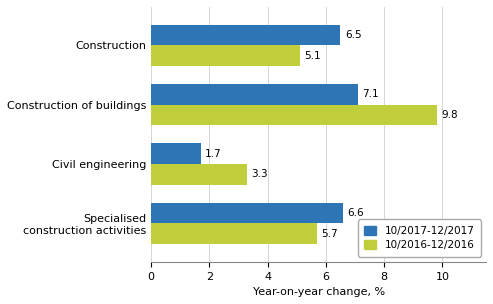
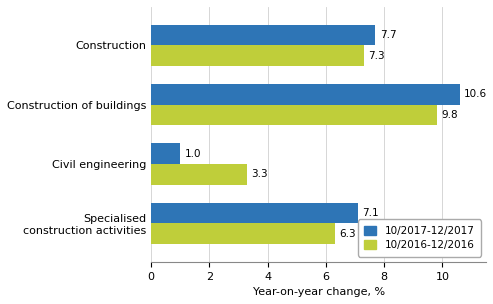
10/2017-12/2017/Construction: 6.5 -> 7.7
10/2016-12/2016/Construction: 5.1 -> 7.3
10/2017-12/2017/Construction of buildings: 7.1 -> 10.6
10/2017-12/2017/Civil engineering: 1.7 -> 1.0
10/2017-12/2017/Specialised construction activities: 6.6 -> 7.1
10/2016-12/2016/Specialised construction activities: 5.7 -> 6.3
